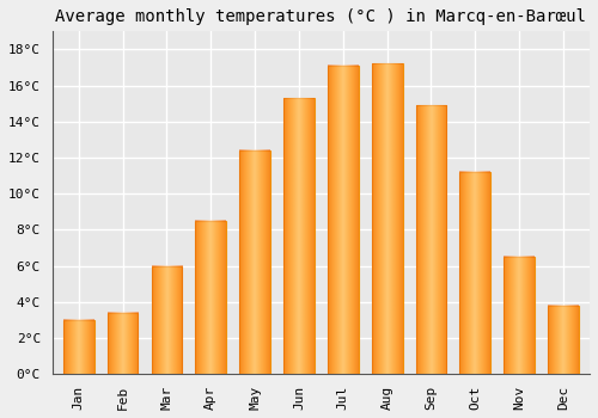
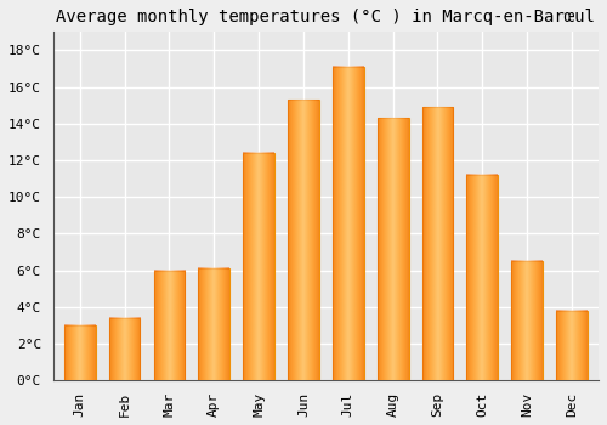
Apr: 8.5°C -> 6.1°C
Aug: 17.2°C -> 14.3°C
